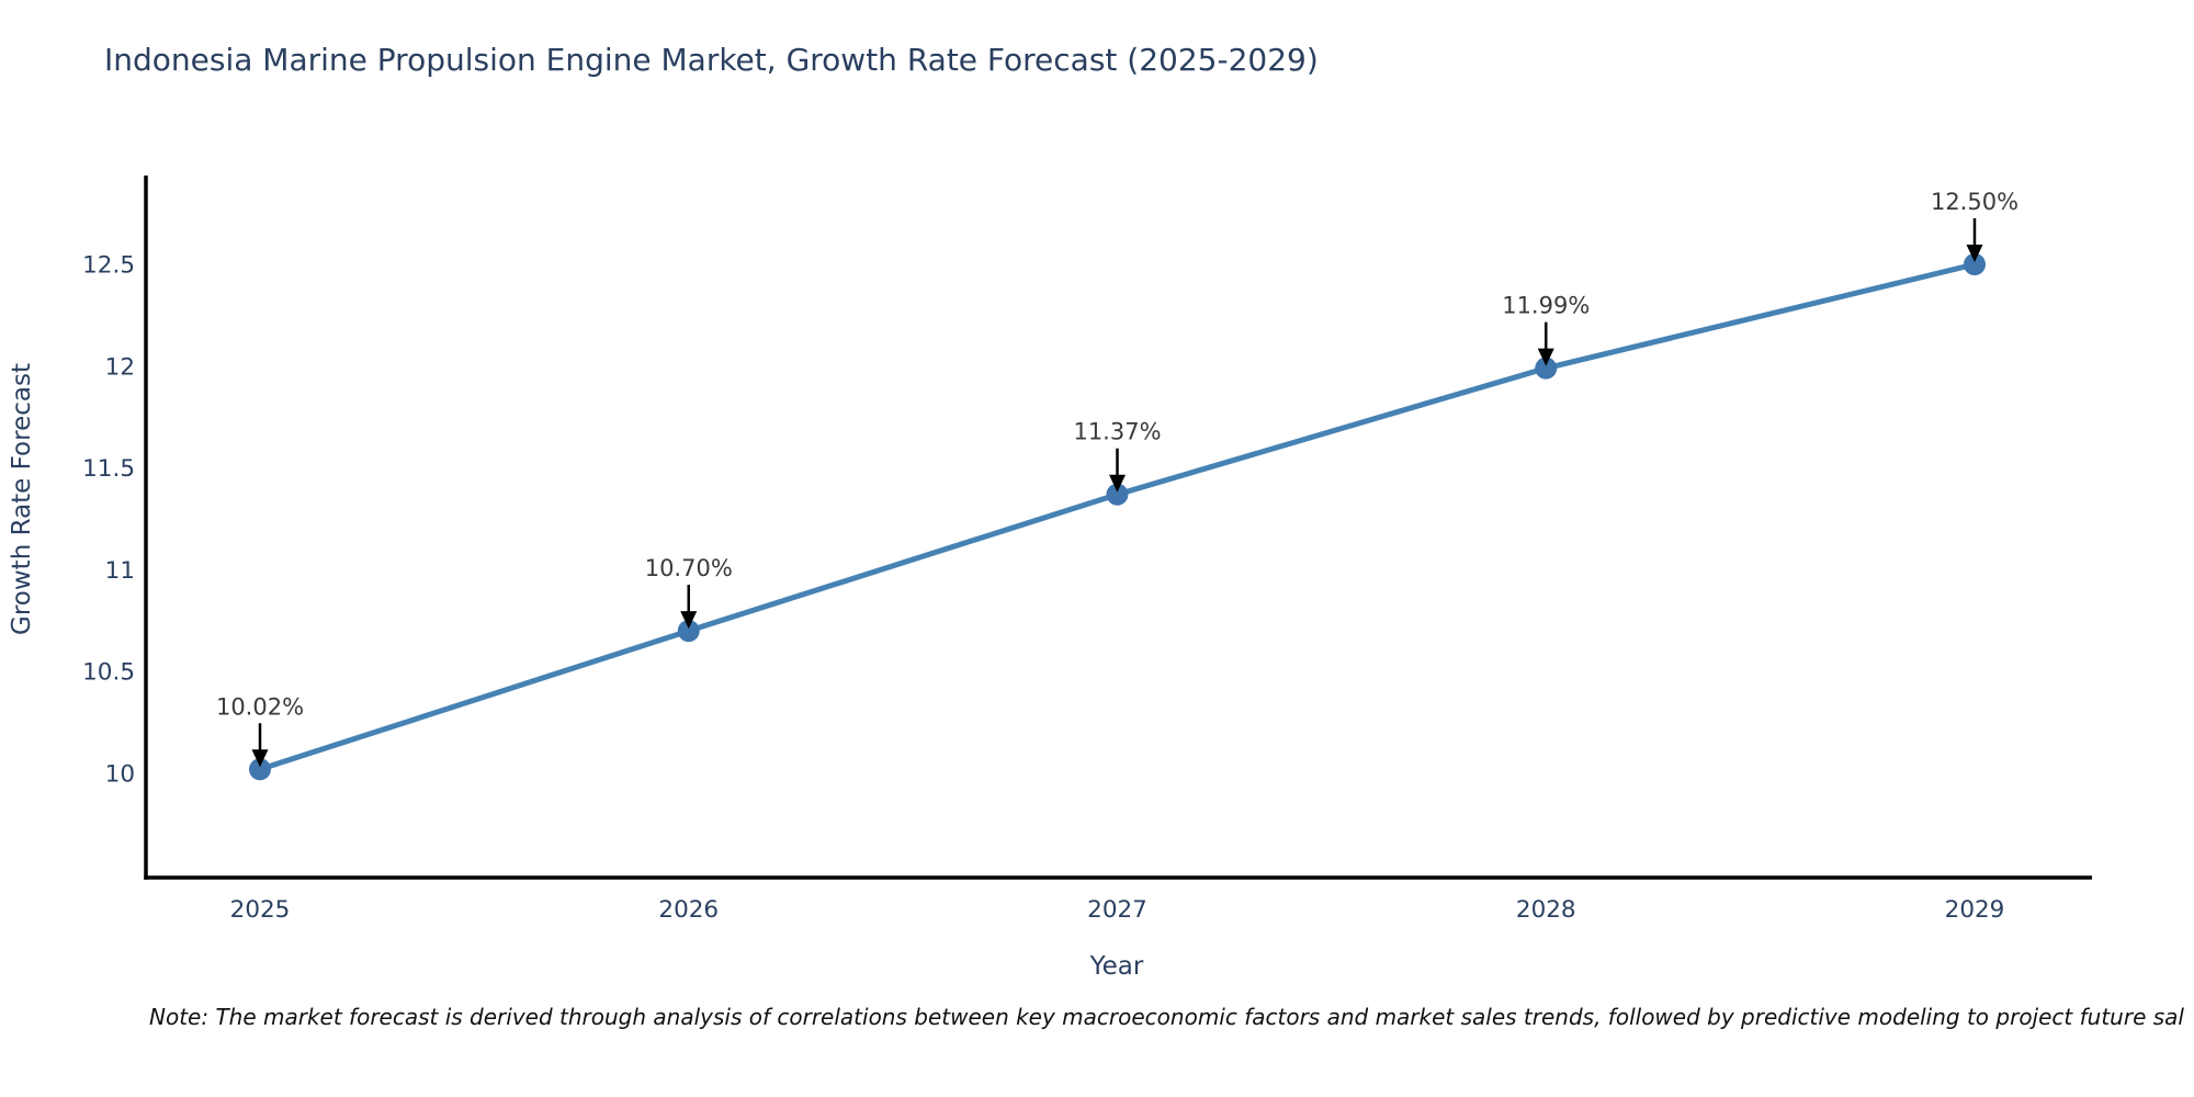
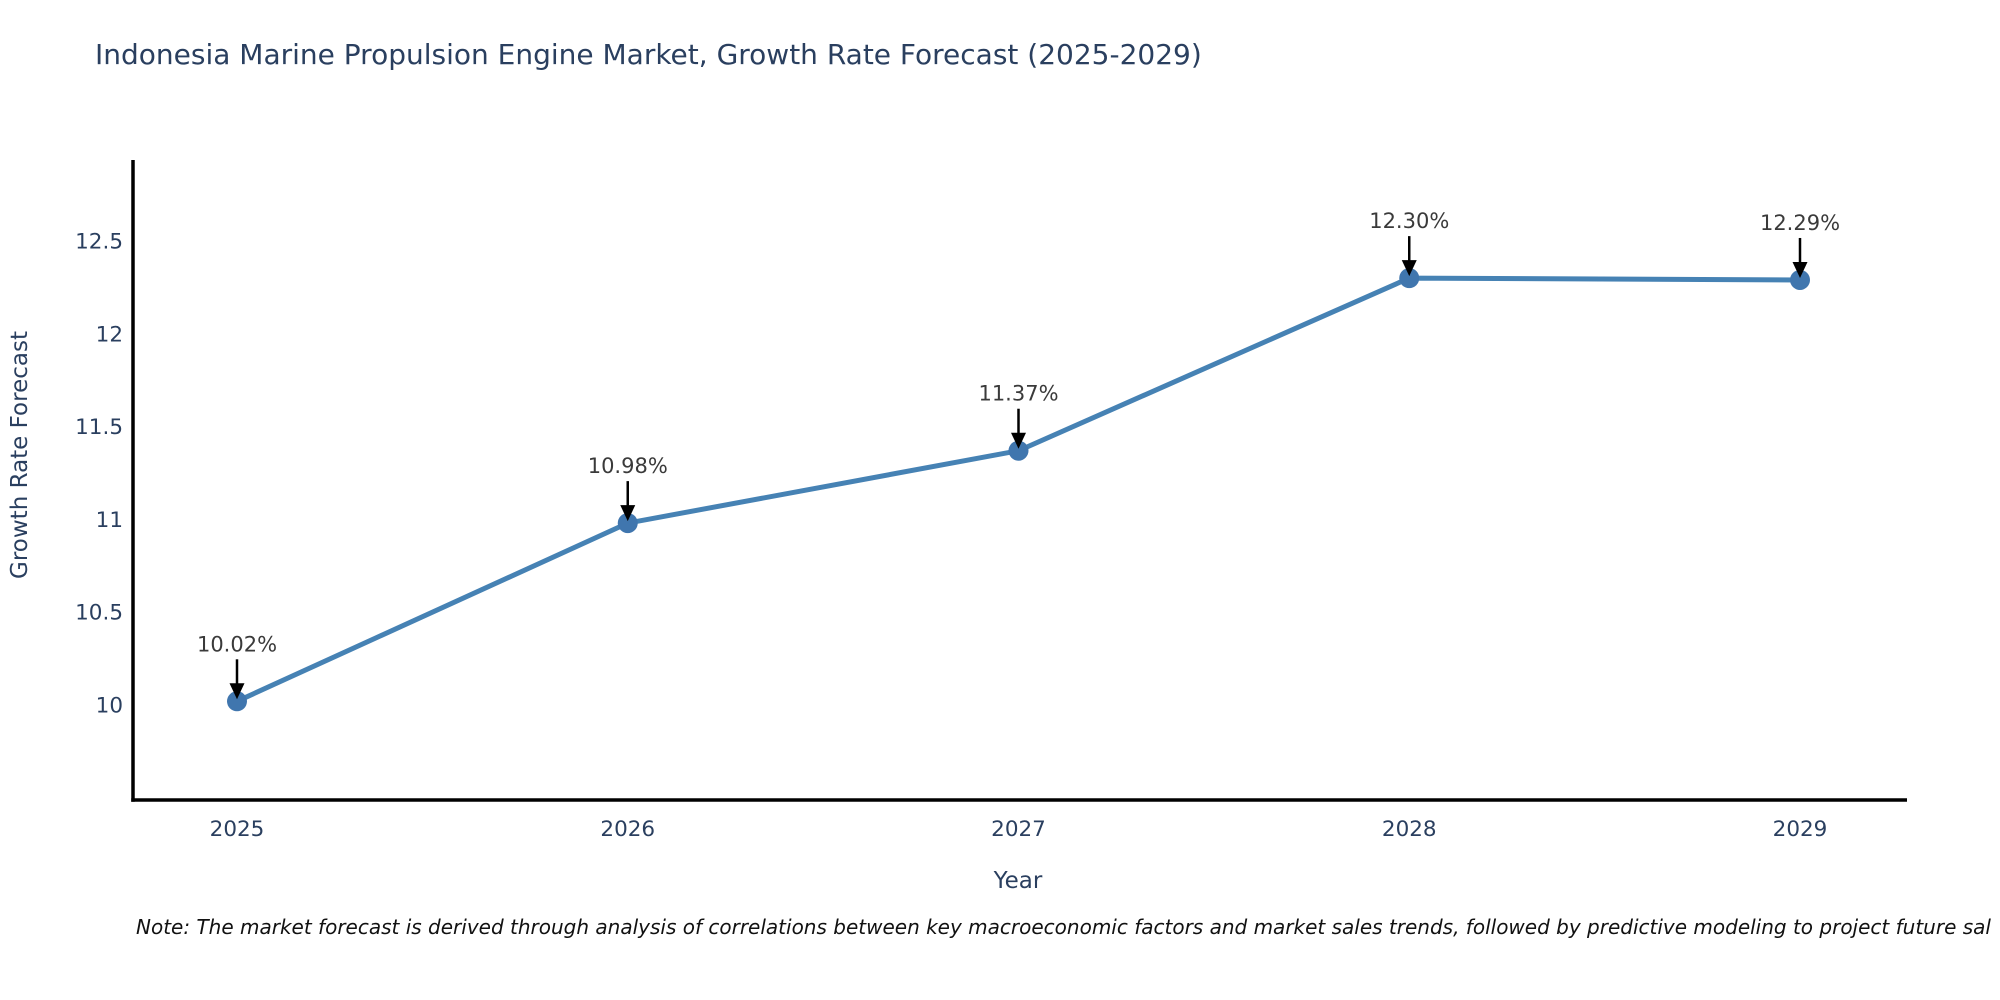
2026: 10.70% -> 10.98%
2028: 11.99% -> 12.30%
2029: 12.50% -> 12.29%
